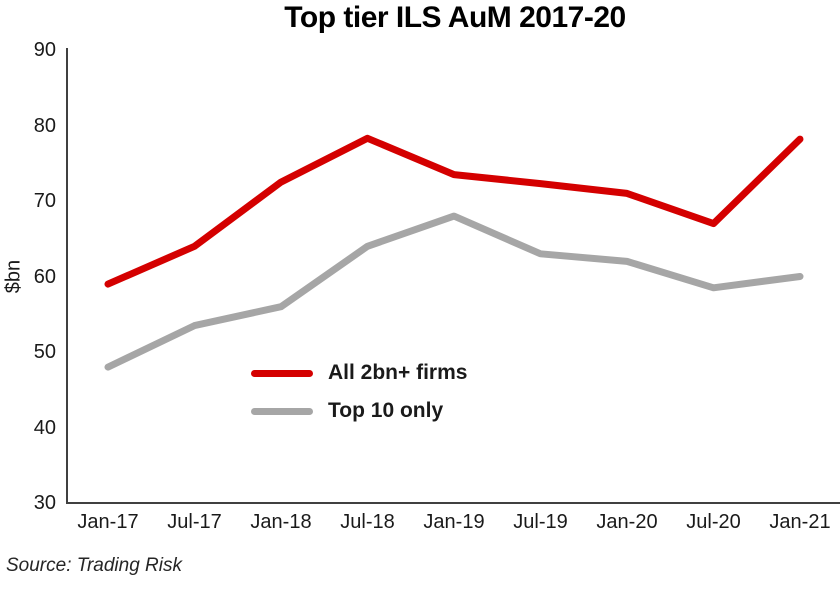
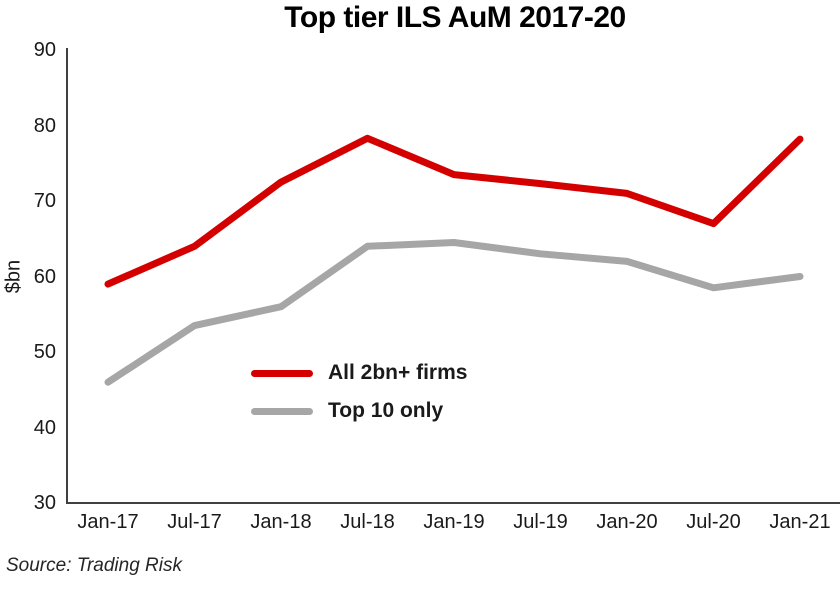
Top 10 only/Jan-17: 48 -> 46
Top 10 only/Jan-19: 68 -> 64
